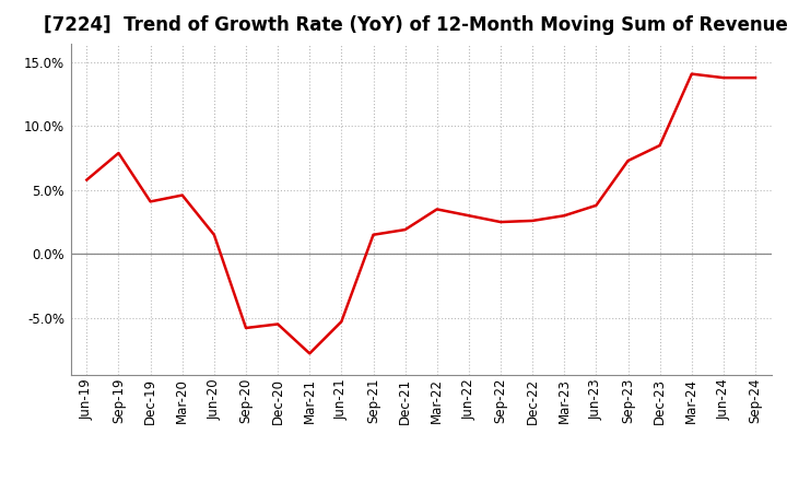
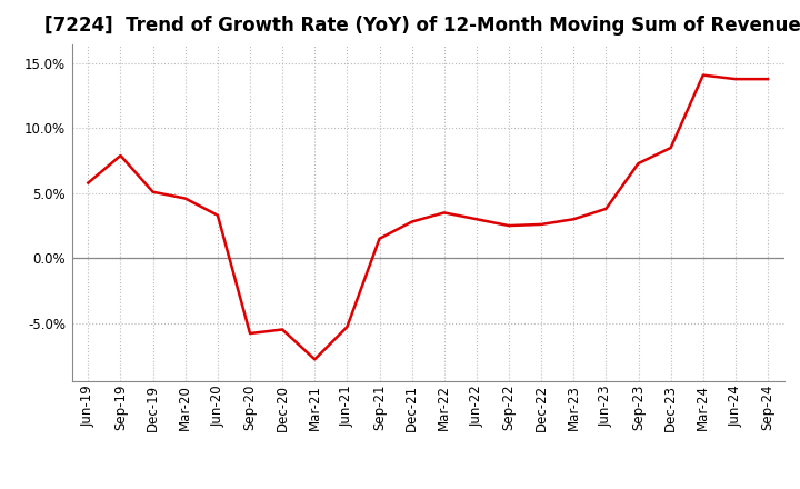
Dec-19: 4.1% -> 5.1%
Jun-20: 1.5% -> 3.3%
Dec-21: 1.9% -> 2.8%
